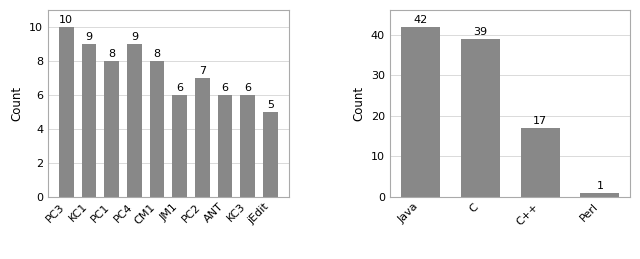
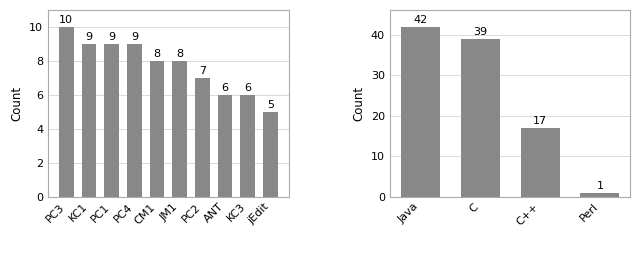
PC1: 8 -> 9
JM1: 6 -> 8
